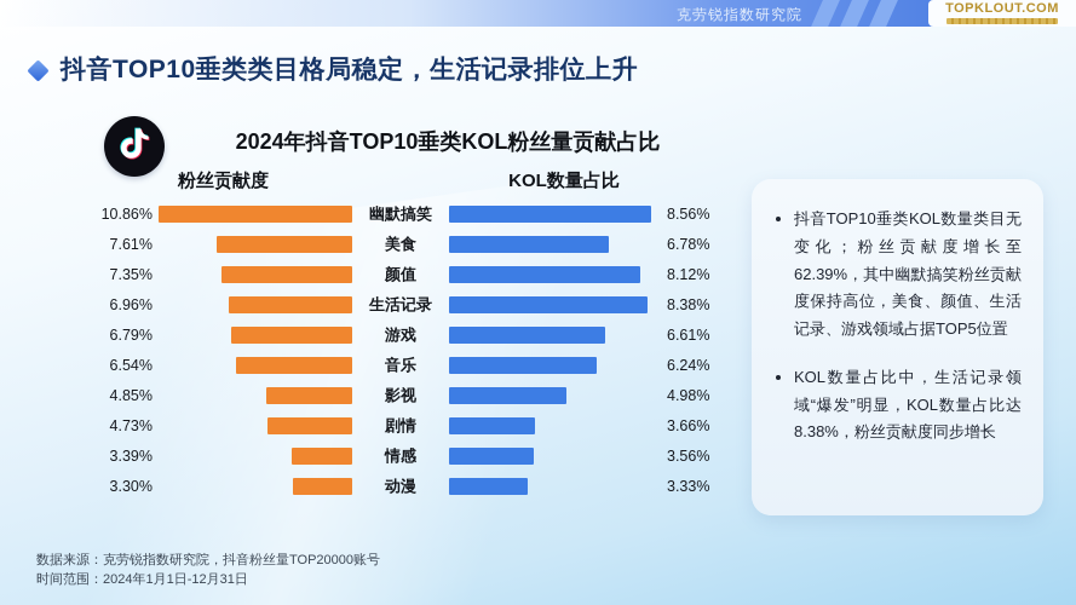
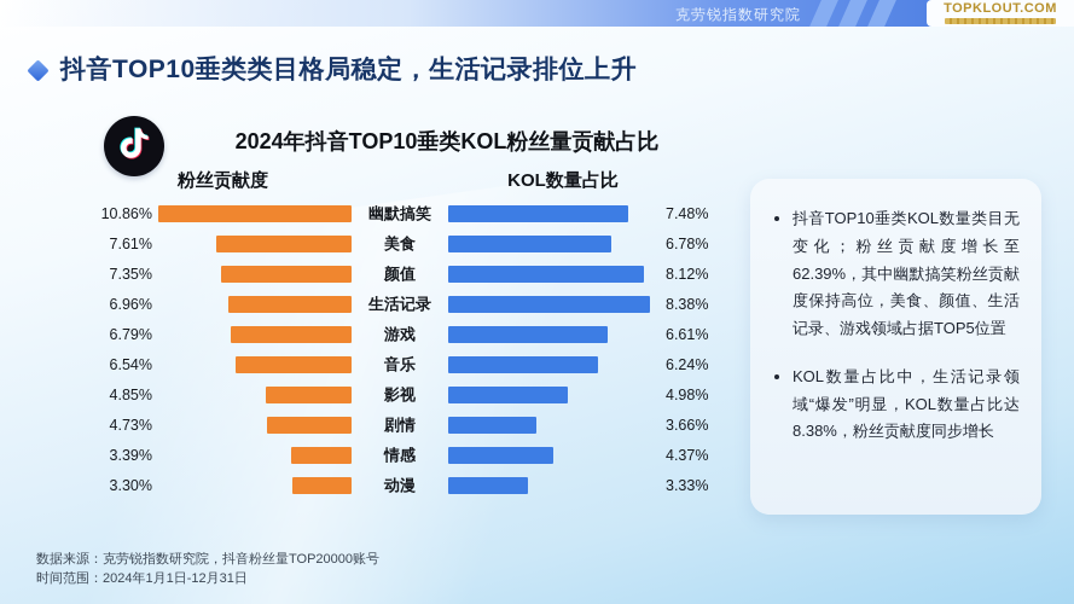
KOL数量占比/幽默搞笑: 8.56% -> 7.48%
KOL数量占比/情感: 3.56% -> 4.37%
